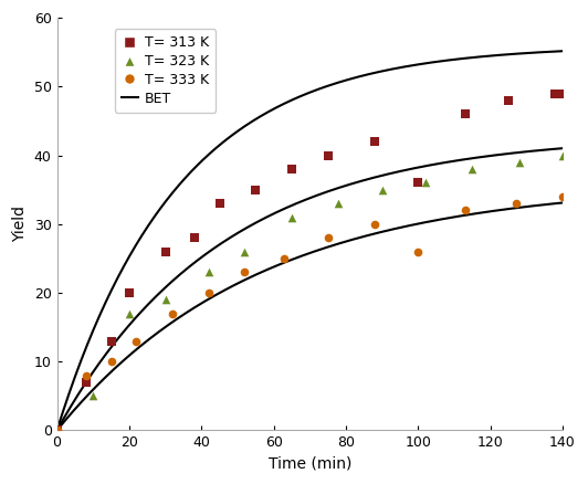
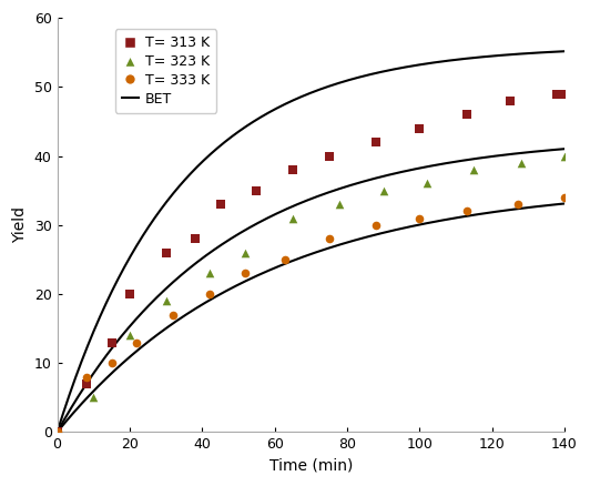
T= 323 K/20: 17 -> 14
T= 313 K/100: 36 -> 44
T= 333 K/100: 26 -> 31
